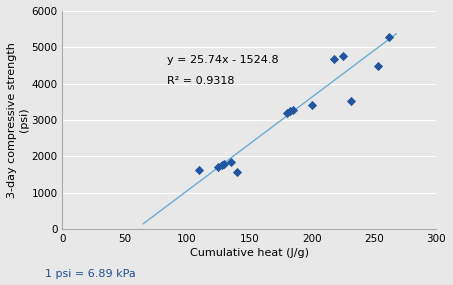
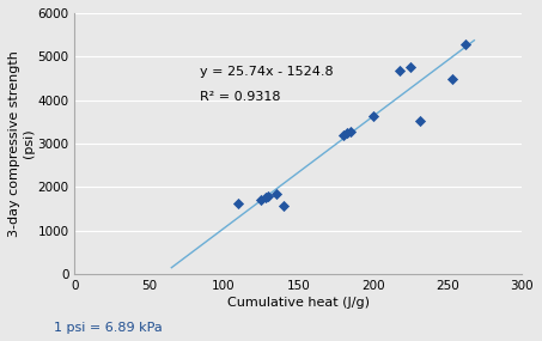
200: 3400 -> 3620
